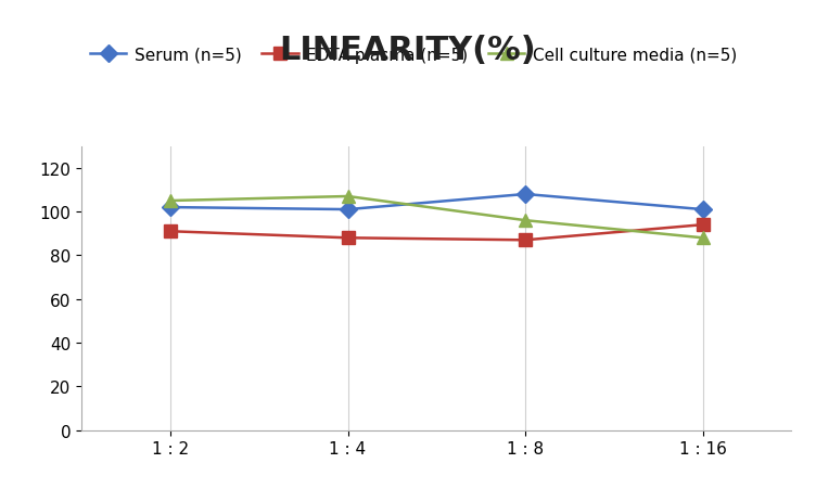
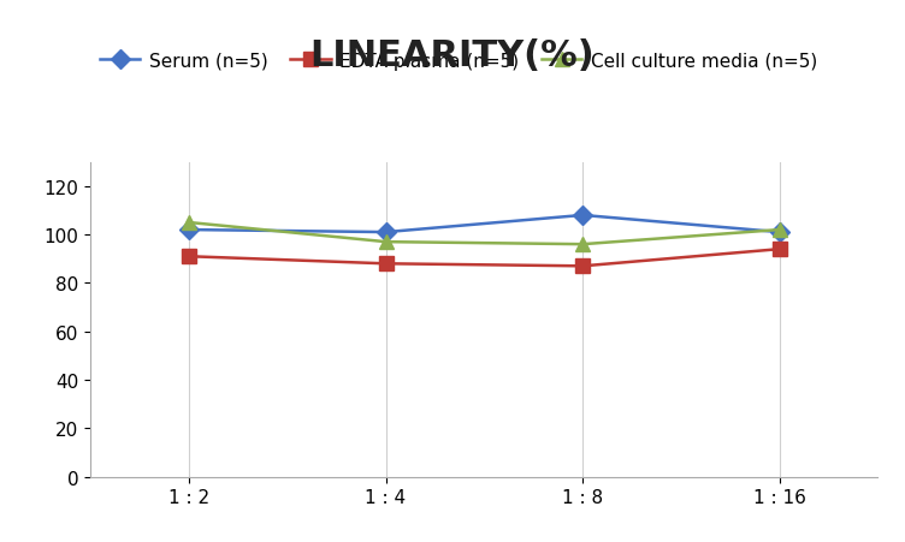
Cell culture media (n=5)/1 : 4: 107 -> 97
Cell culture media (n=5)/1 : 16: 88 -> 102
